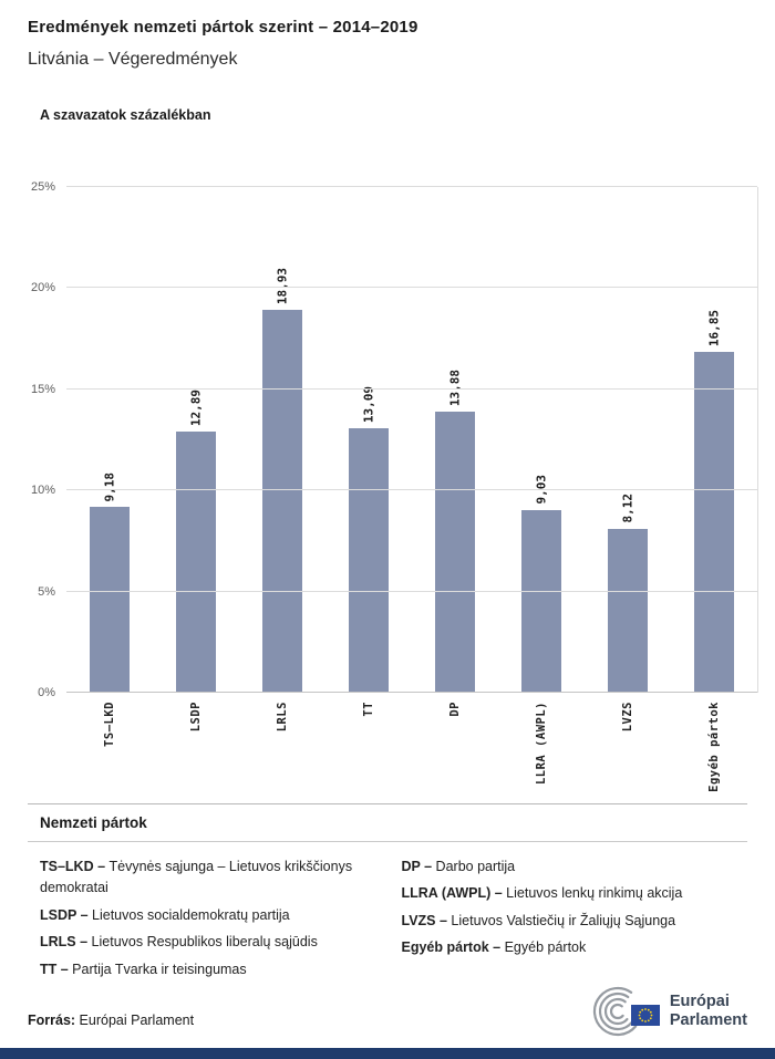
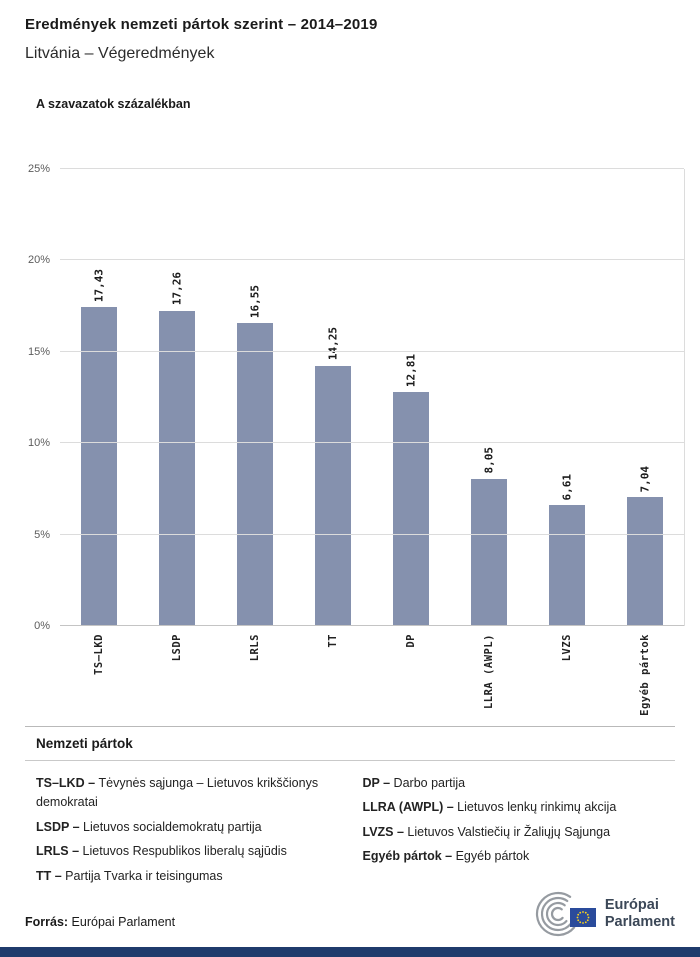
TS–LKD: 9,18 -> 17,43
LSDP: 12,89 -> 17,26
LRLS: 18,93 -> 16,55
TT: 13,09 -> 14,25
DP: 13,88 -> 12,81
LLRA (AWPL): 9,03 -> 8,05
LVZS: 8,12 -> 6,61
Egyéb pártok: 16,85 -> 7,04
